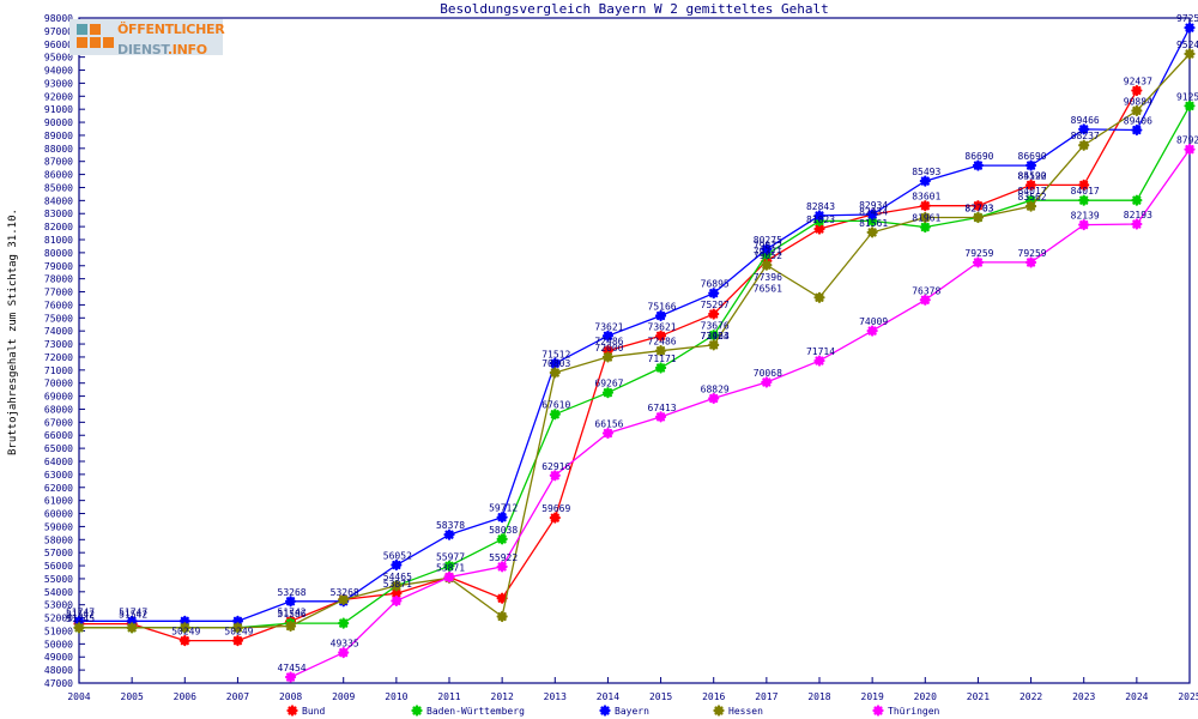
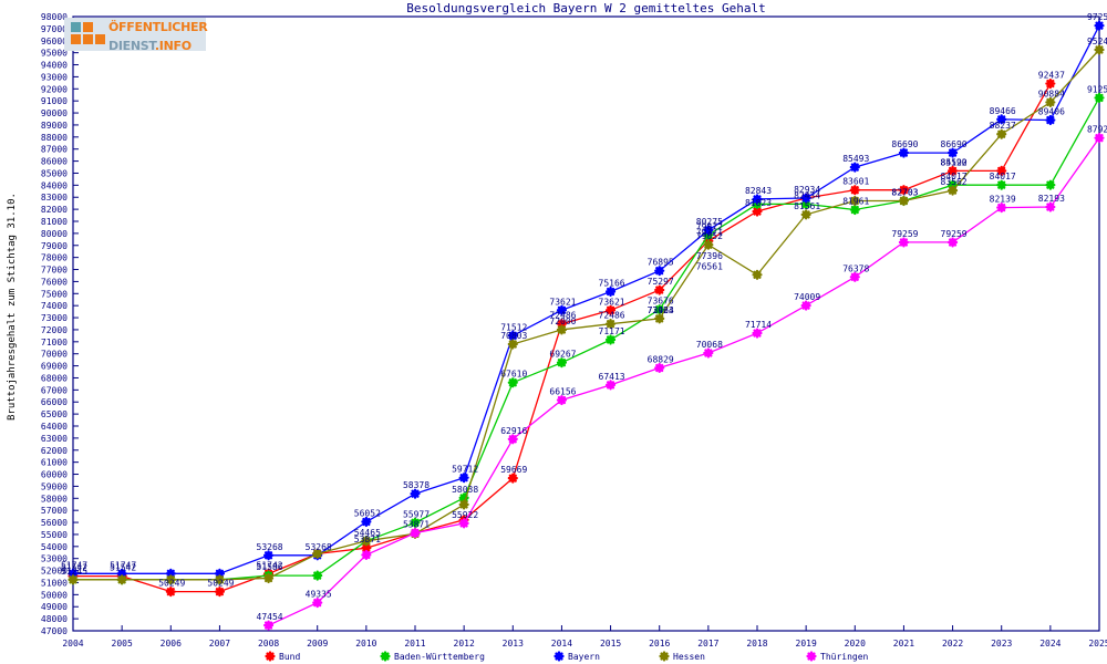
Bund/2012: 53500 -> 56200
Hessen/2012: 52100 -> 57500
